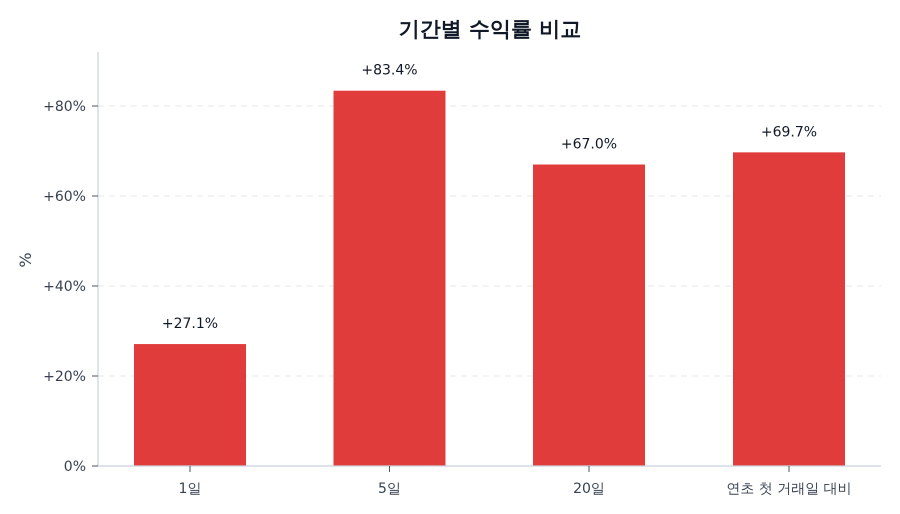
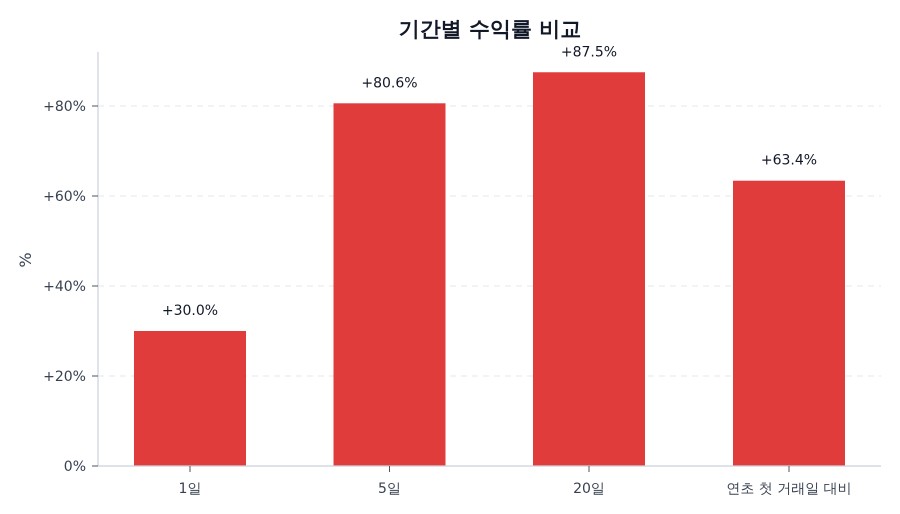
1일: +27.1% -> +30.0%
5일: +83.4% -> +80.6%
20일: +67.0% -> +87.5%
연초 첫 거래일 대비: +69.7% -> +63.4%
